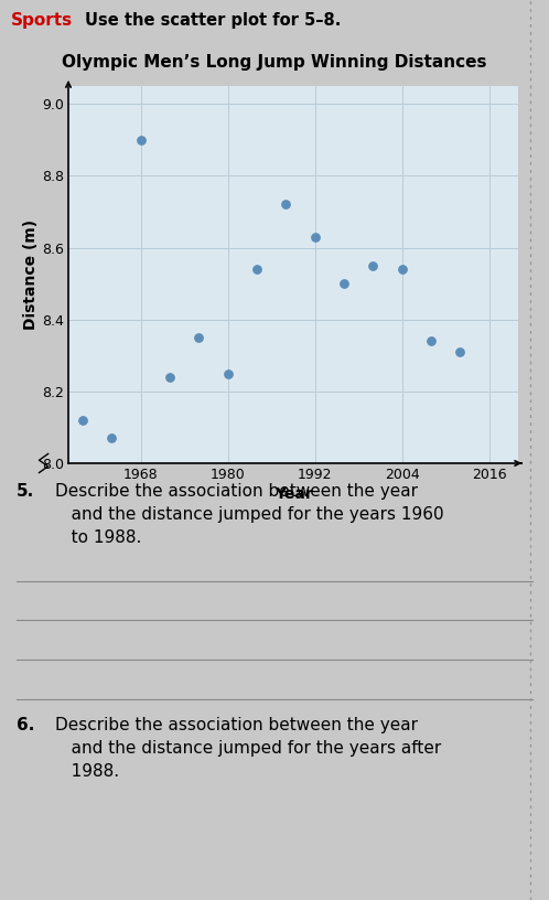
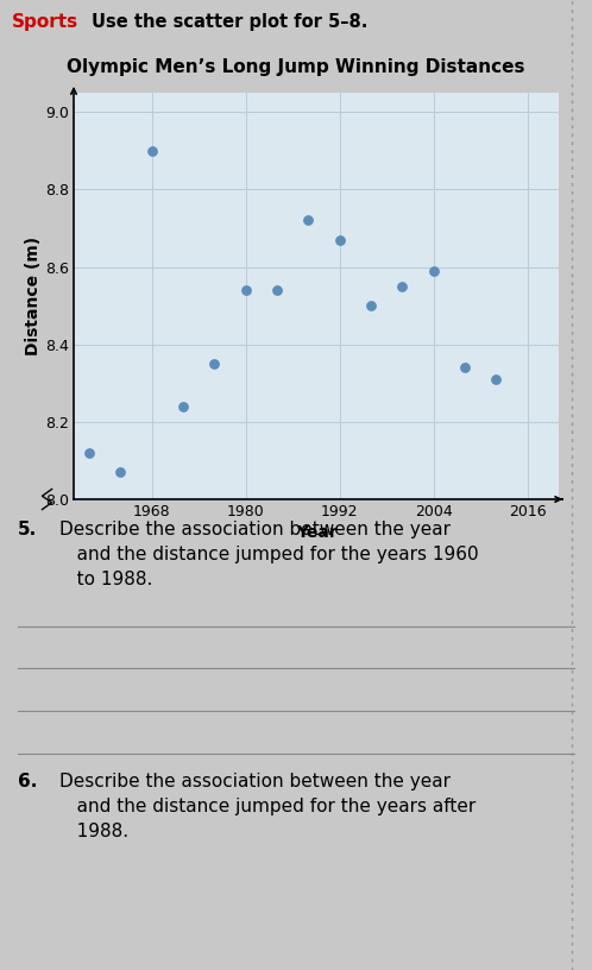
1980: 8.25 -> 8.54
1992: 8.63 -> 8.67
2004: 8.54 -> 8.59
